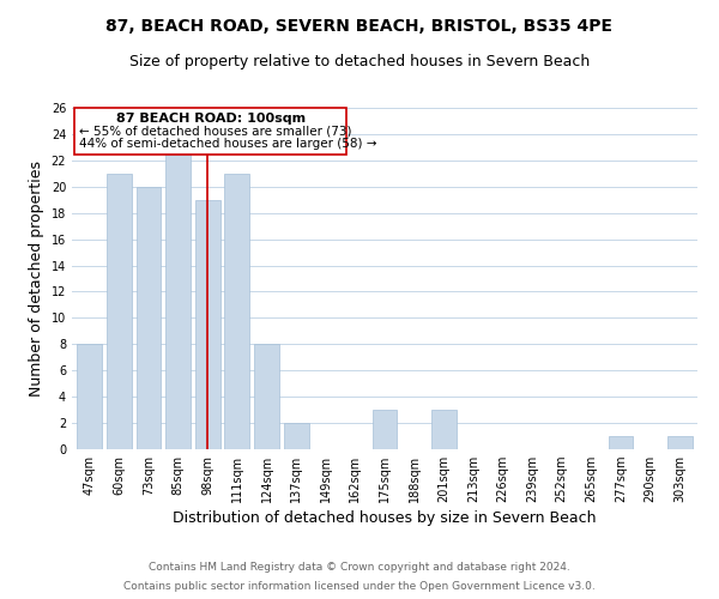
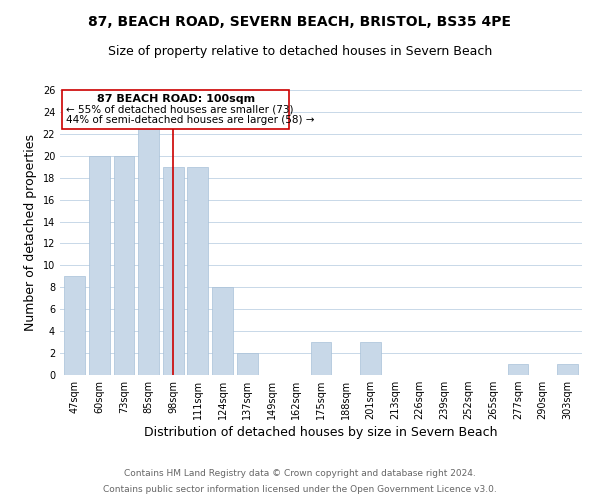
47sqm: 8 -> 9
60sqm: 21 -> 20
111sqm: 21 -> 19
